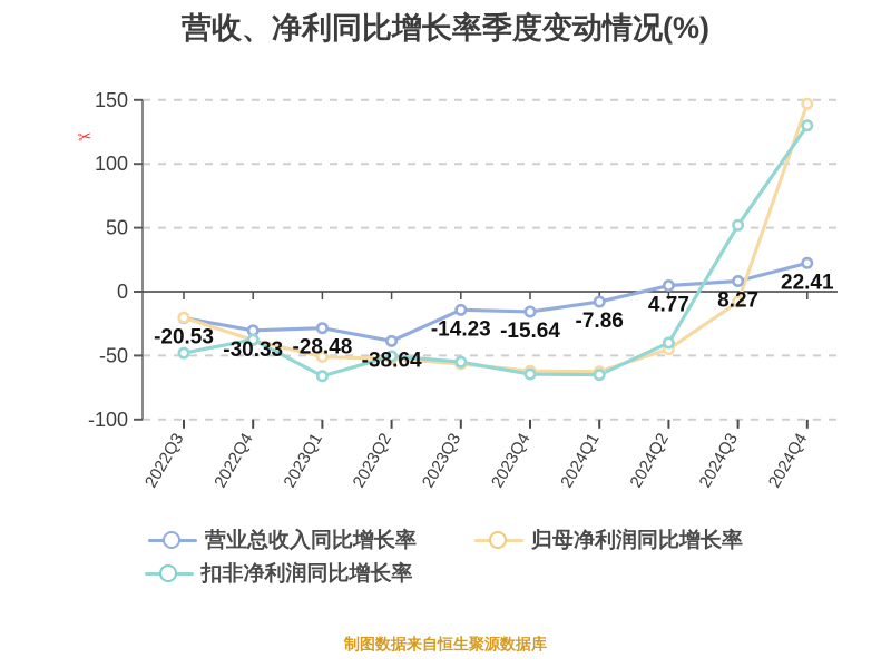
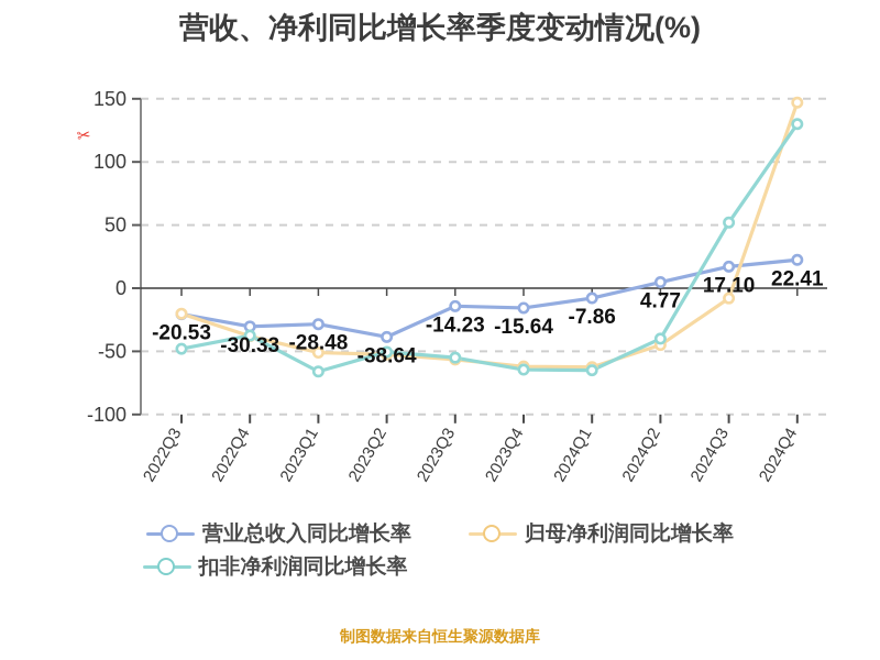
营业总收入同比增长率/2024Q3: 8.27 -> 17.10
